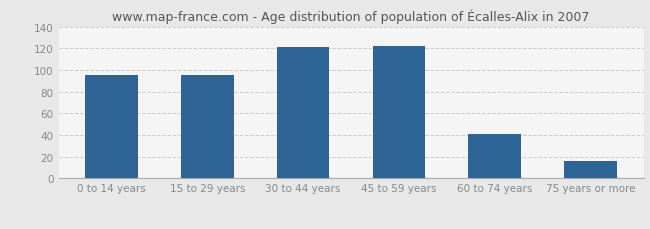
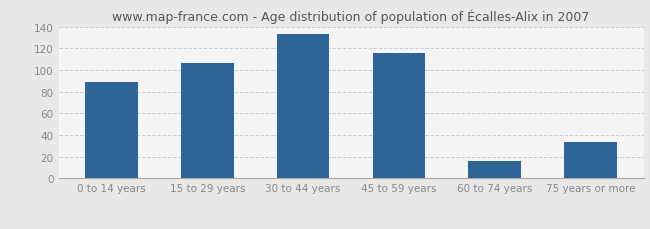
0 to 14 years: 95 -> 89
15 to 29 years: 95 -> 106
30 to 44 years: 121 -> 133
45 to 59 years: 122 -> 116
60 to 74 years: 41 -> 16
75 years or more: 16 -> 34
